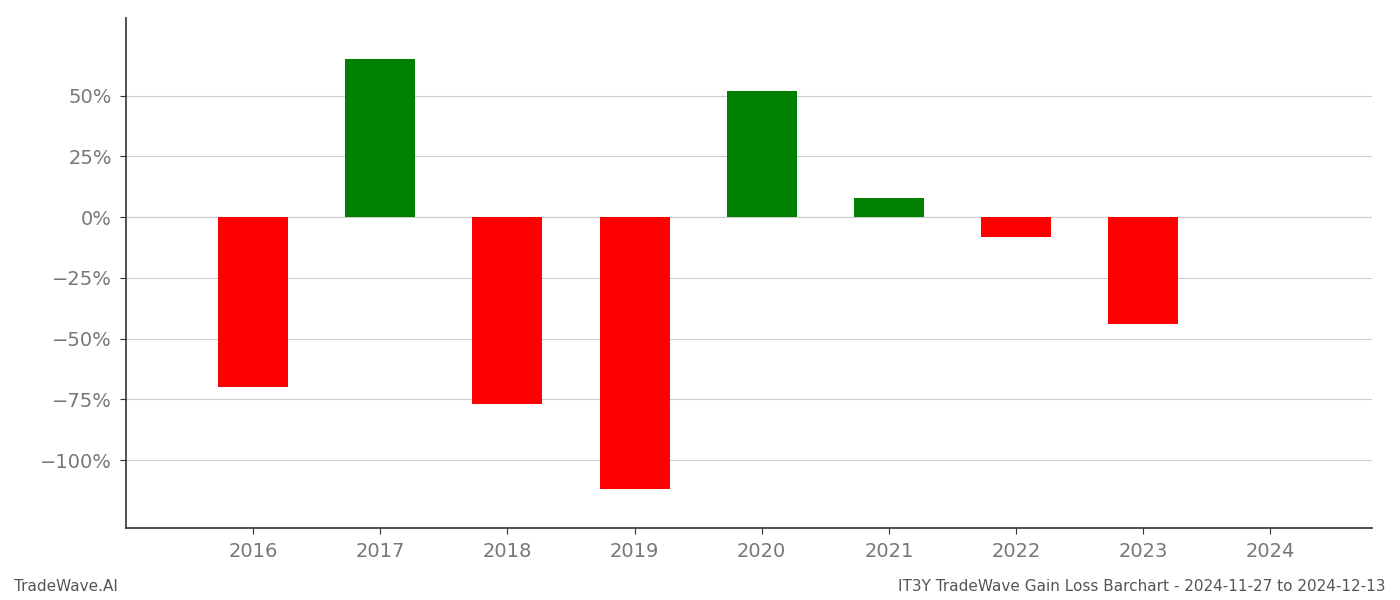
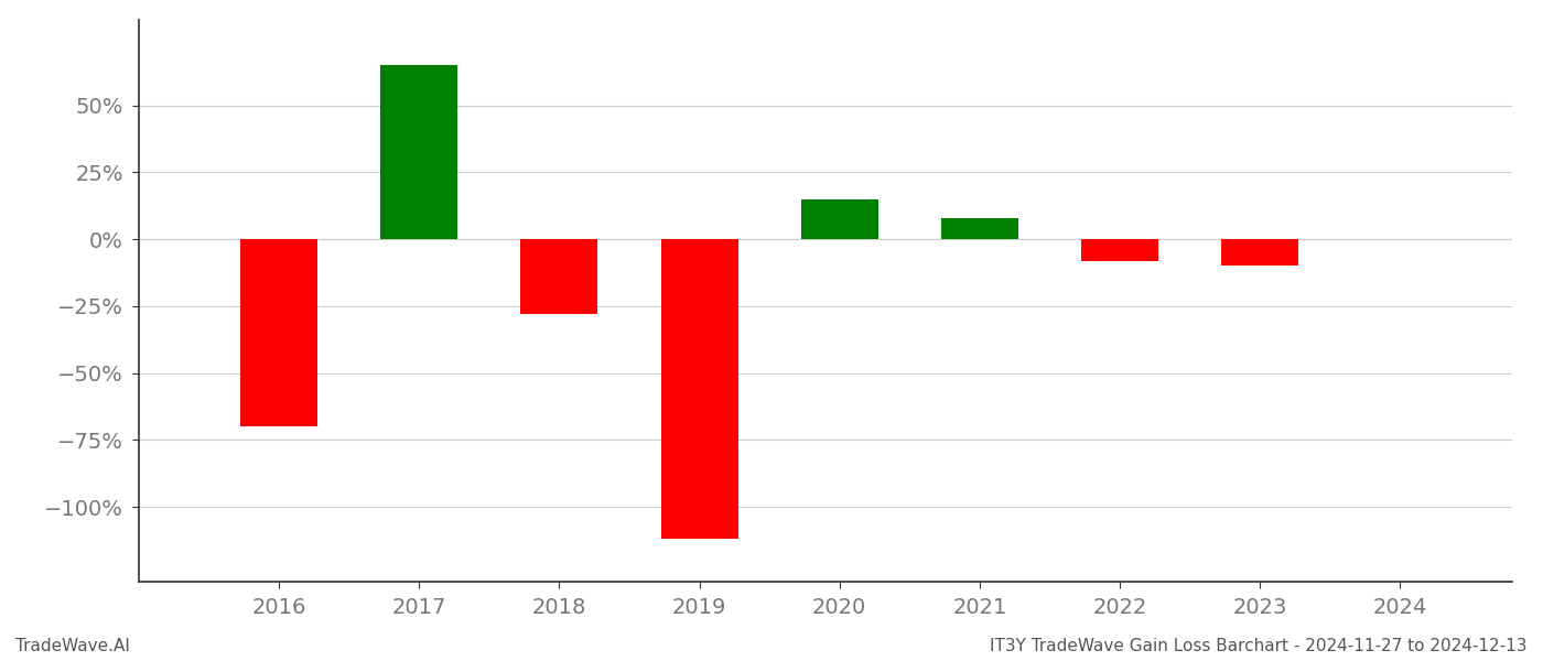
2018: -77% -> -28%
2020: 52% -> 15%
2023: -44% -> -10%
